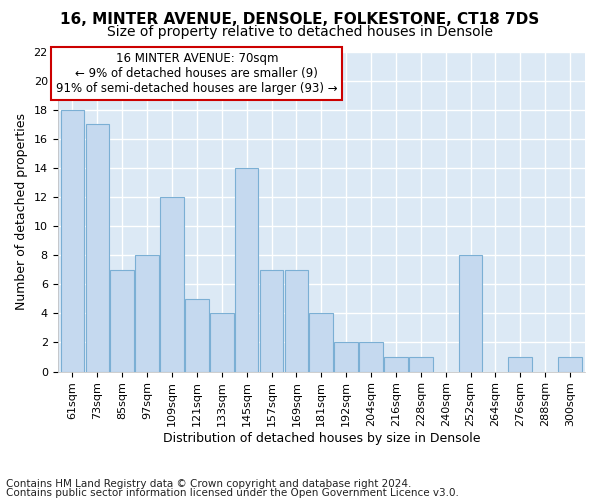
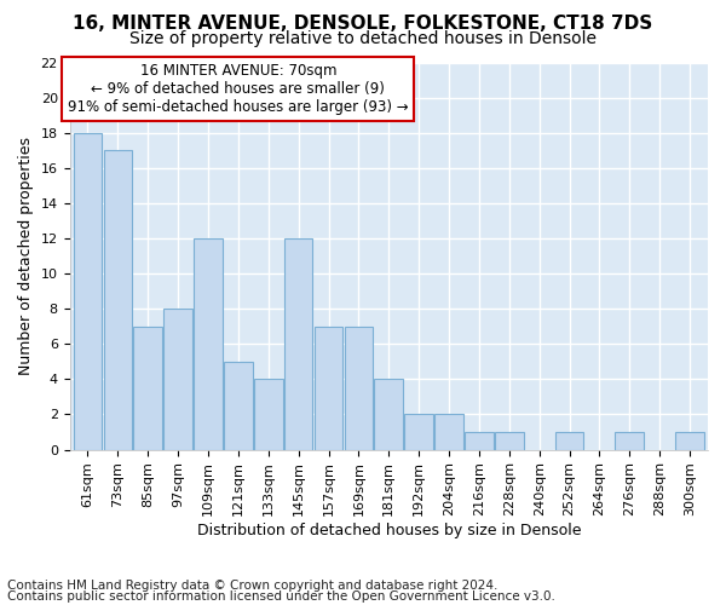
145sqm: 14 -> 12
252sqm: 8 -> 1
